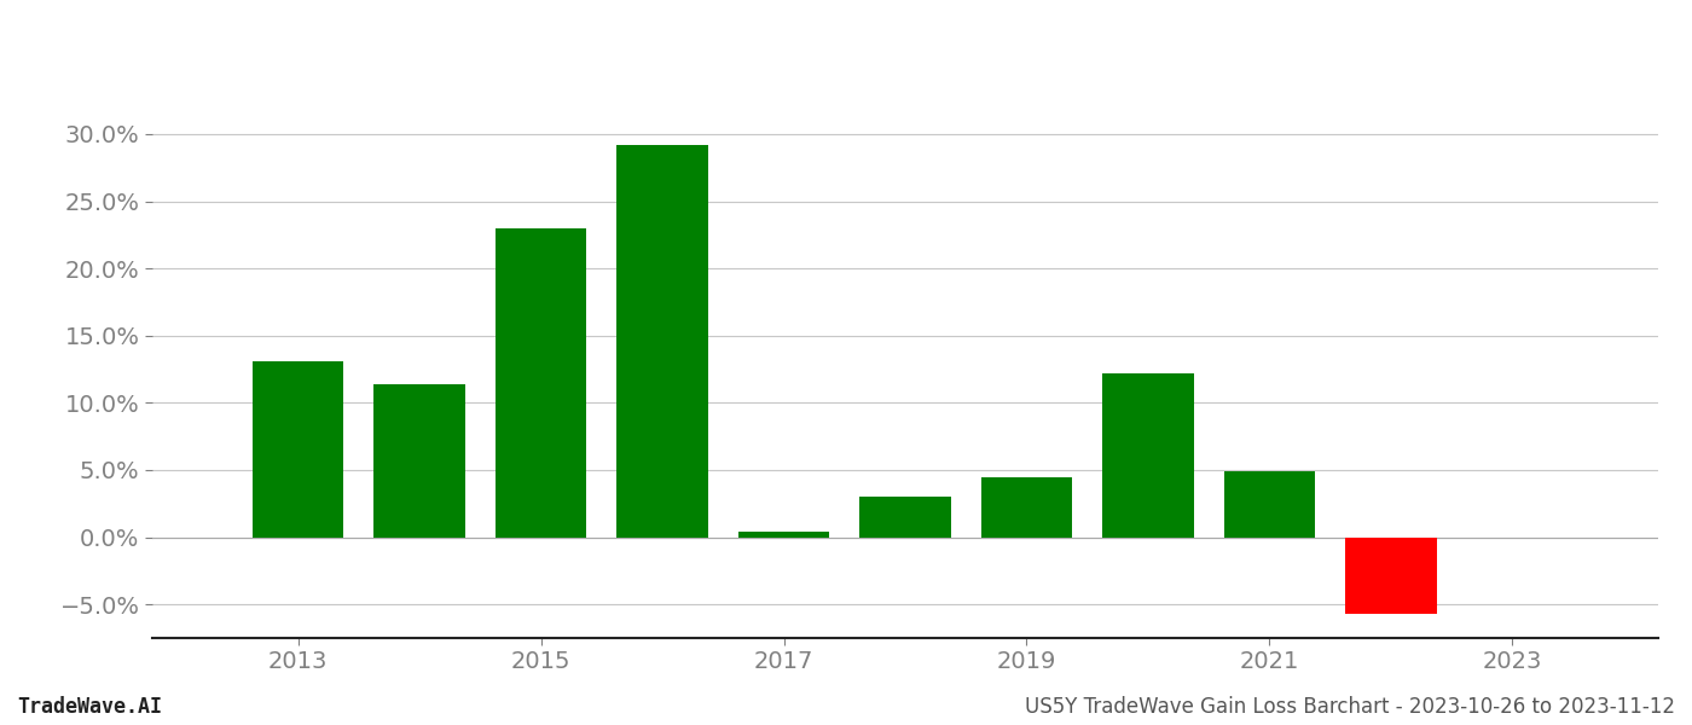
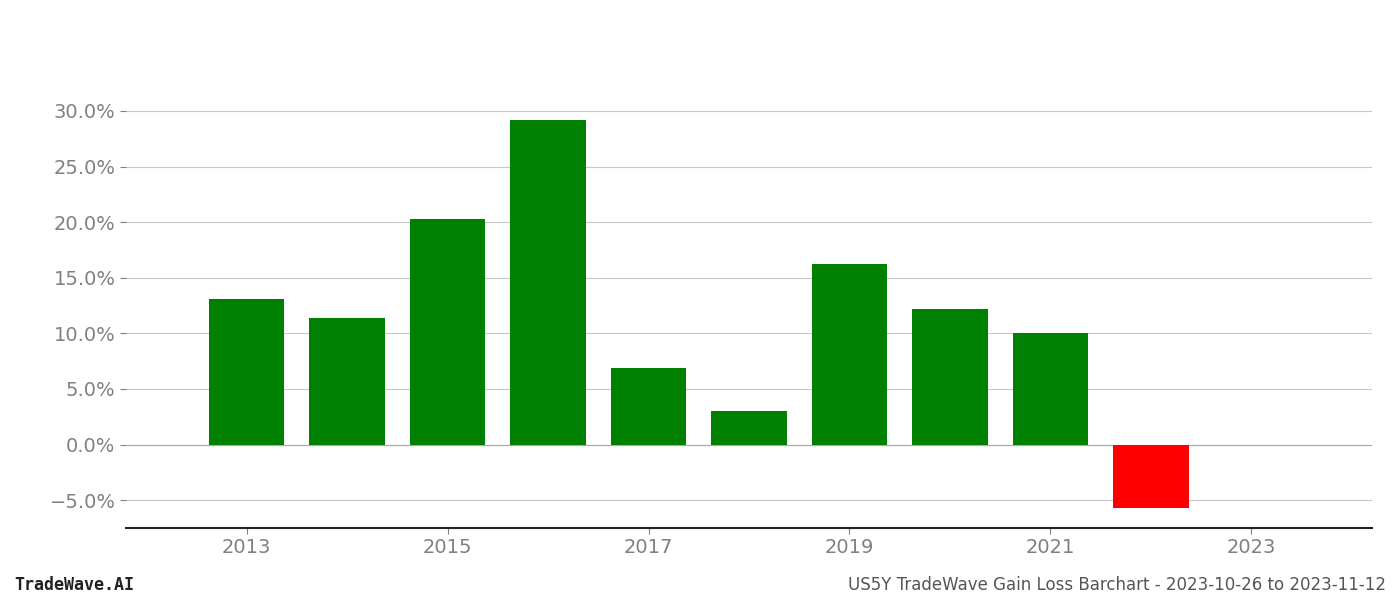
2015: 23.0% -> 20.3%
2017: 0.4% -> 6.9%
2019: 4.5% -> 16.2%
2021: 4.9% -> 10.0%
